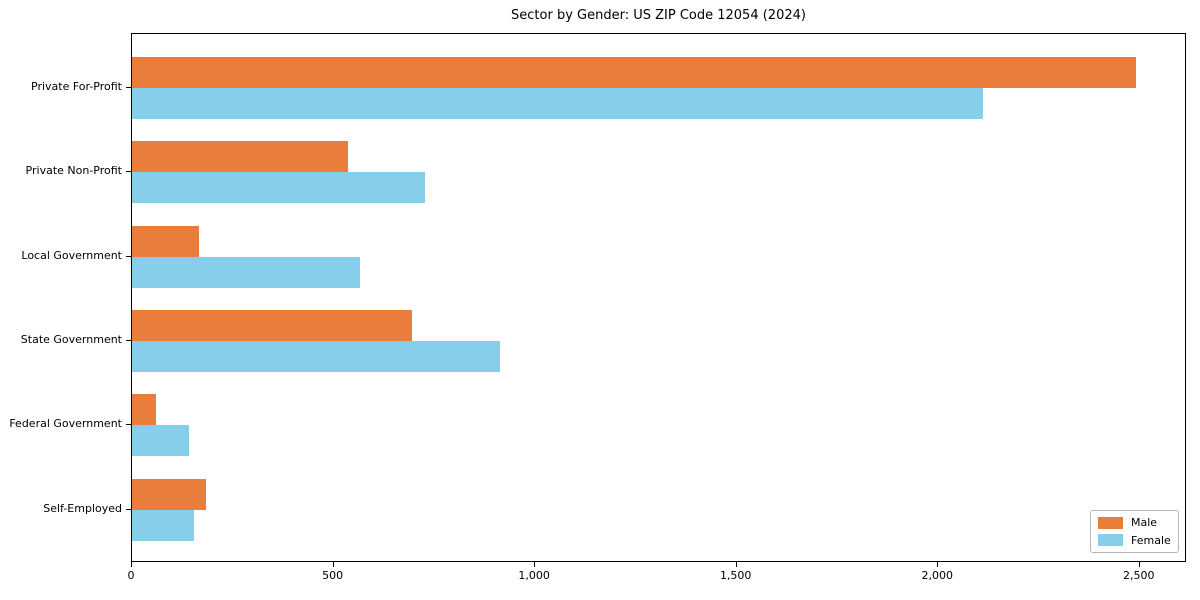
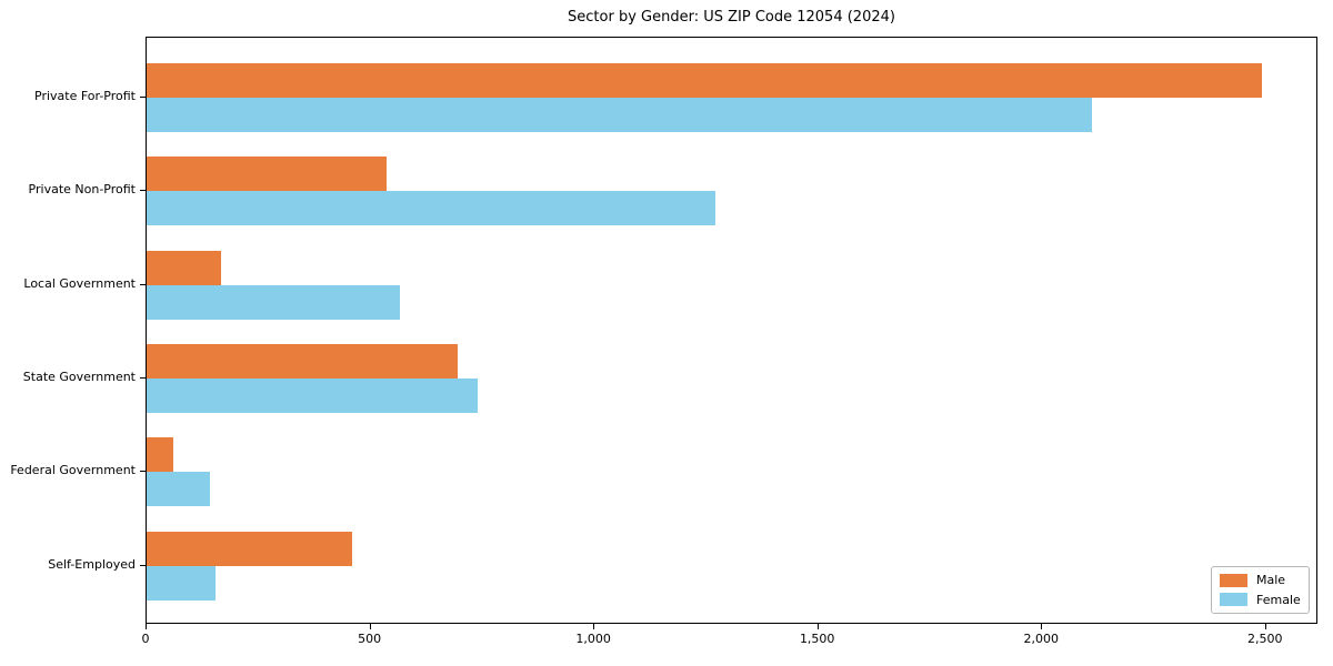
Female/Private Non-Profit: 730 -> 1270
Female/State Government: 910 -> 740
Male/Self-Employed: 180 -> 460
